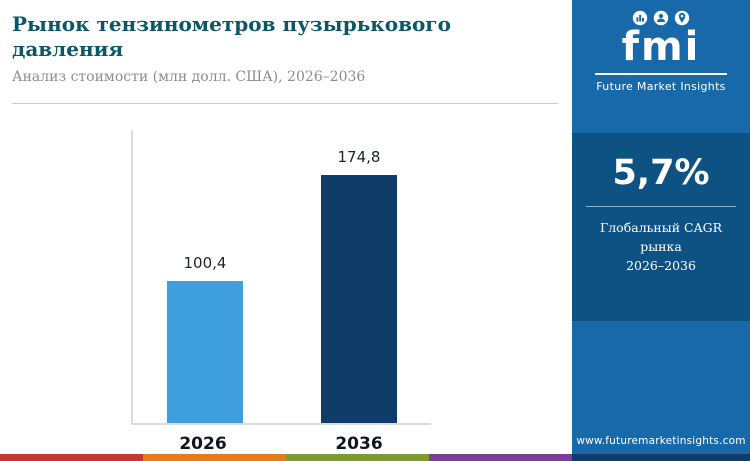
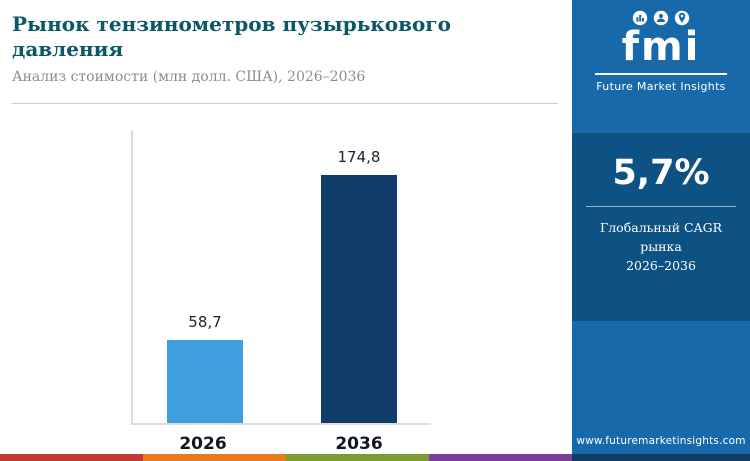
2026: 100,4 -> 58,7
